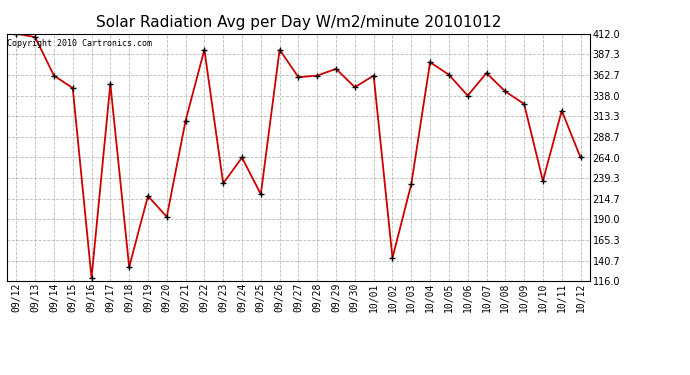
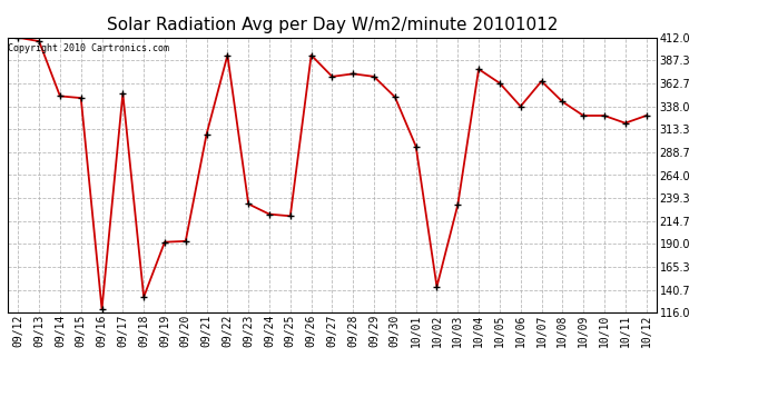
09/14: 362 -> 349
09/19: 218 -> 192
09/24: 264 -> 222
09/27: 360 -> 370
09/28: 362 -> 373
10/01: 362 -> 295
10/10: 236 -> 328
10/12: 264 -> 328
